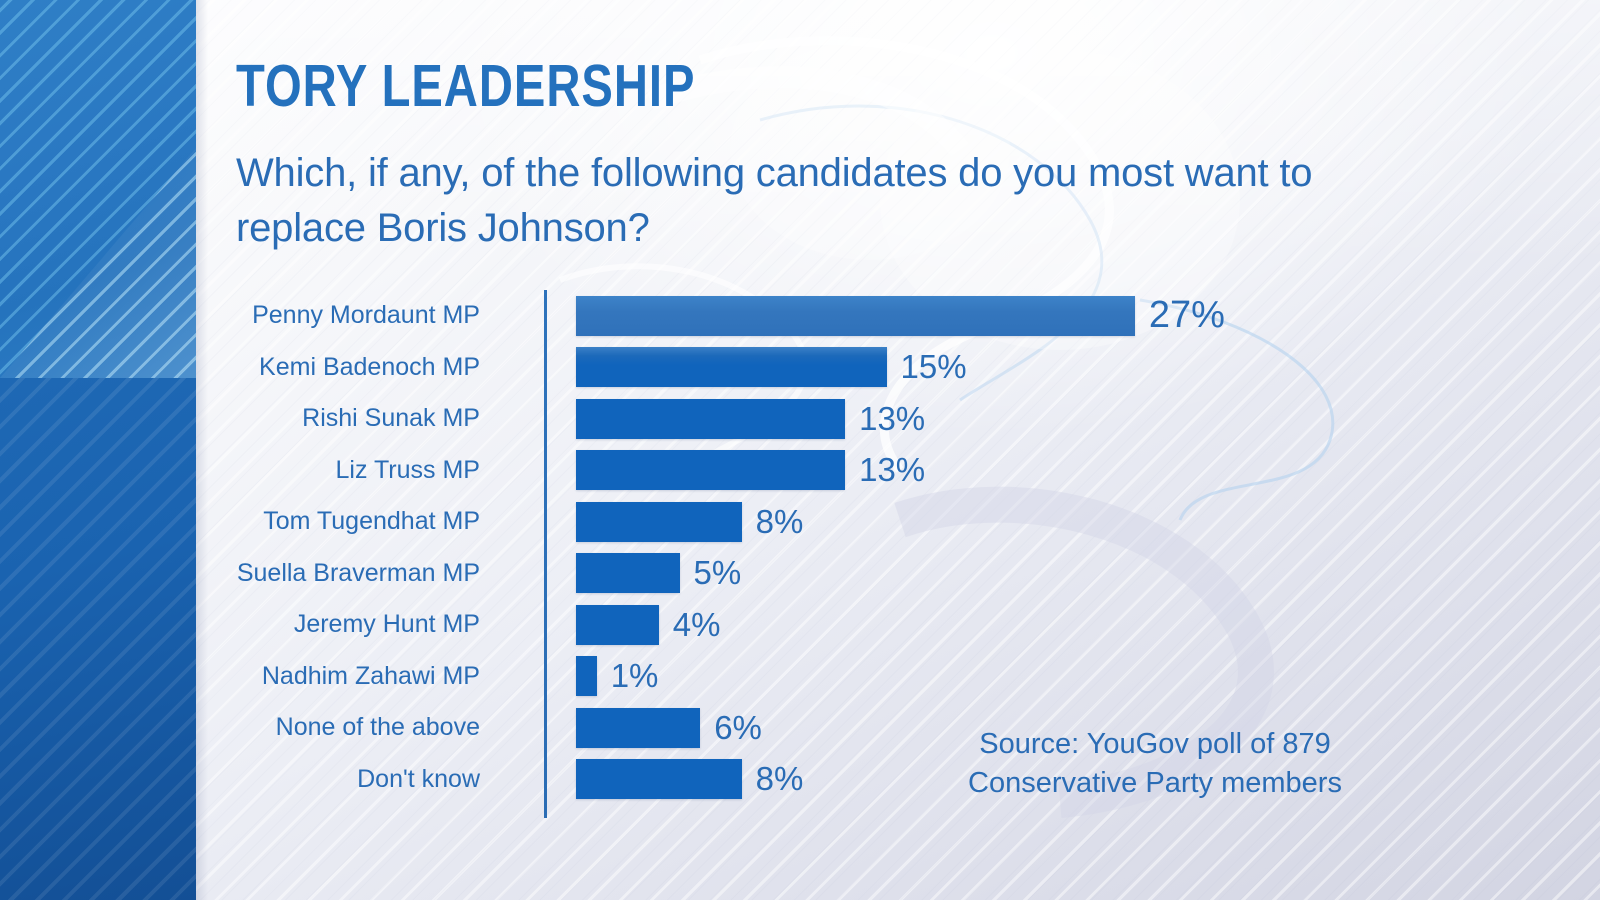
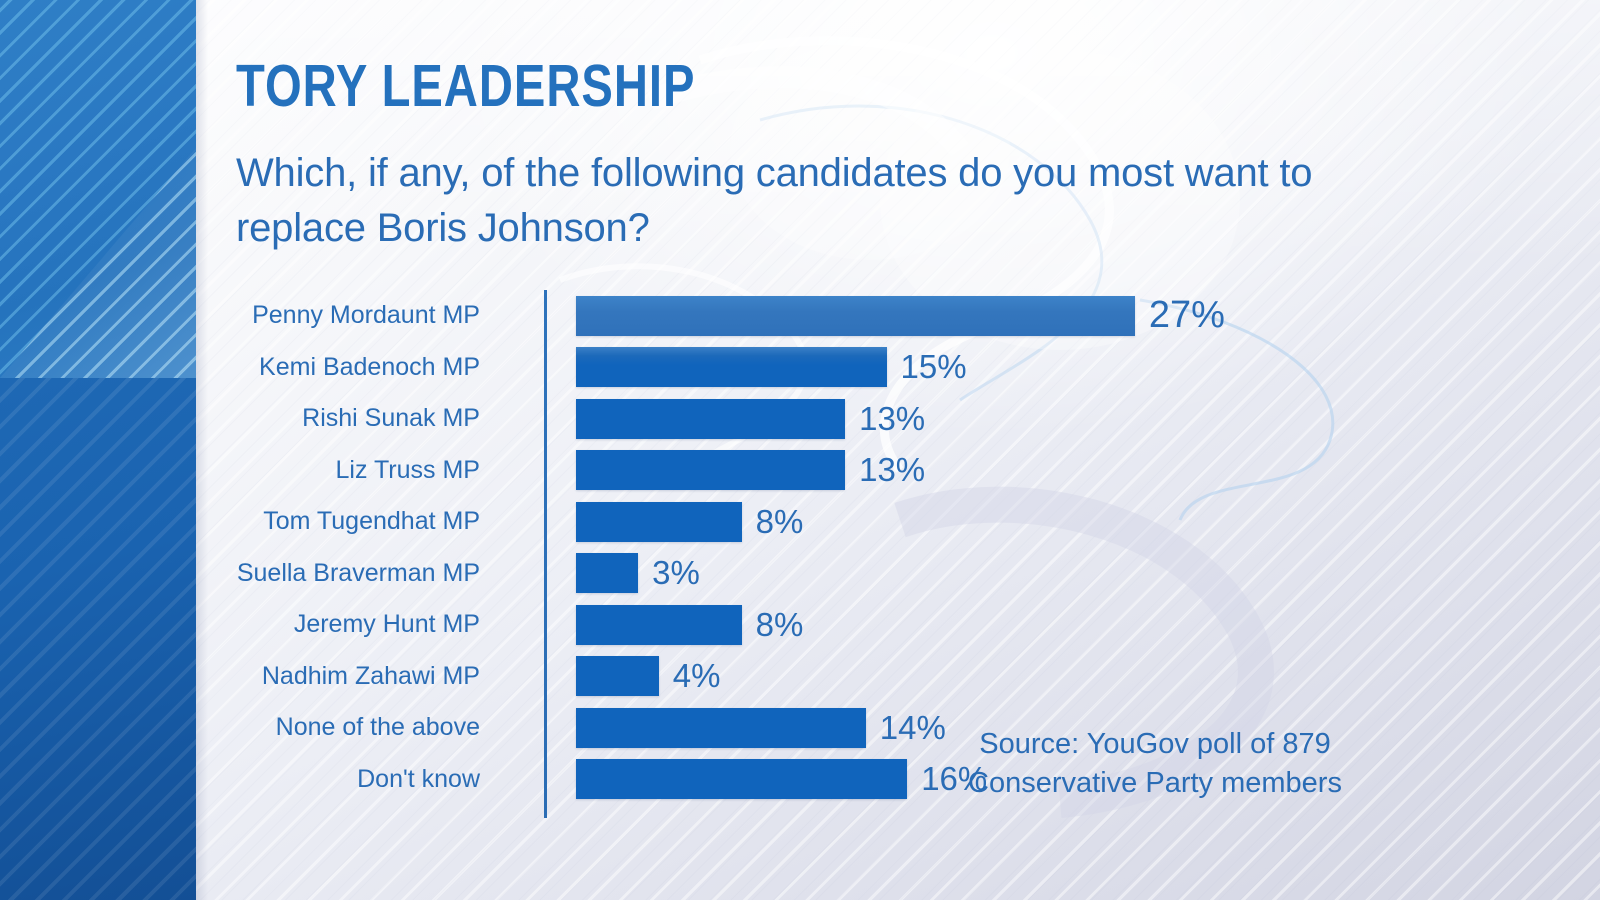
Suella Braverman MP: 5% -> 3%
Jeremy Hunt MP: 4% -> 8%
Nadhim Zahawi MP: 1% -> 4%
None of the above: 6% -> 14%
Don't know: 8% -> 16%
